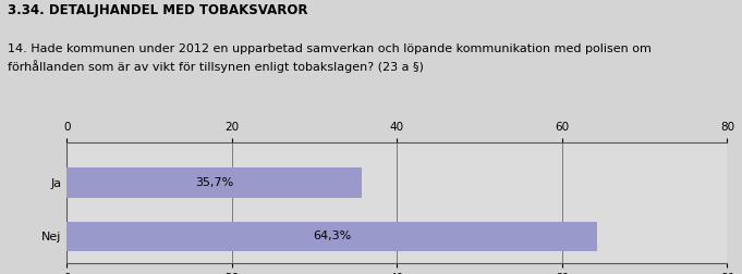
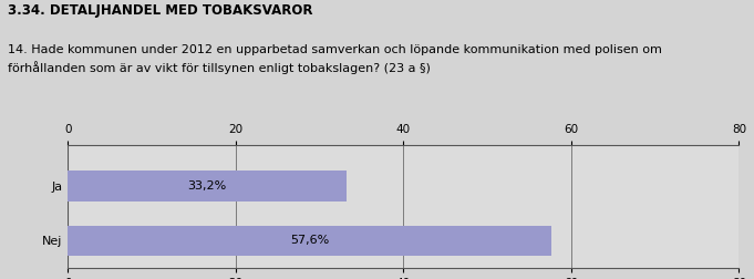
Ja: 35,7% -> 33,2%
Nej: 64,3% -> 57,6%
